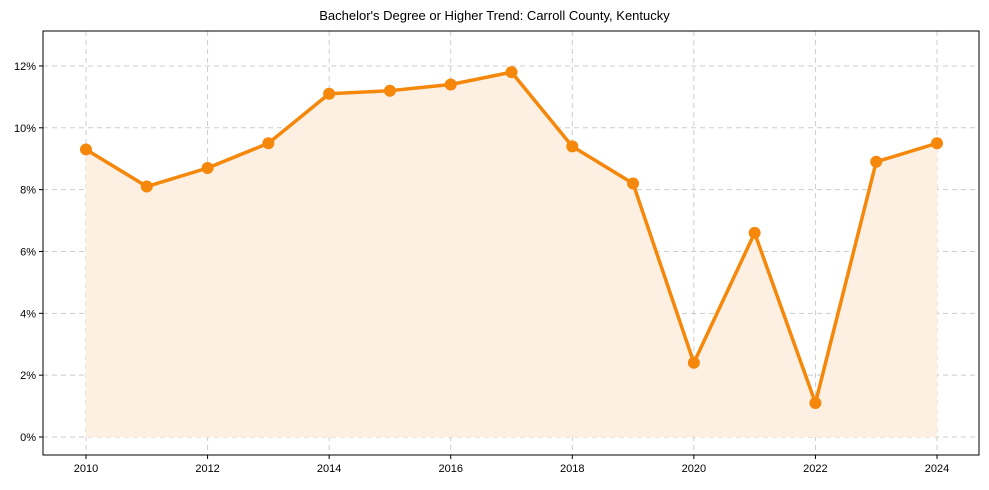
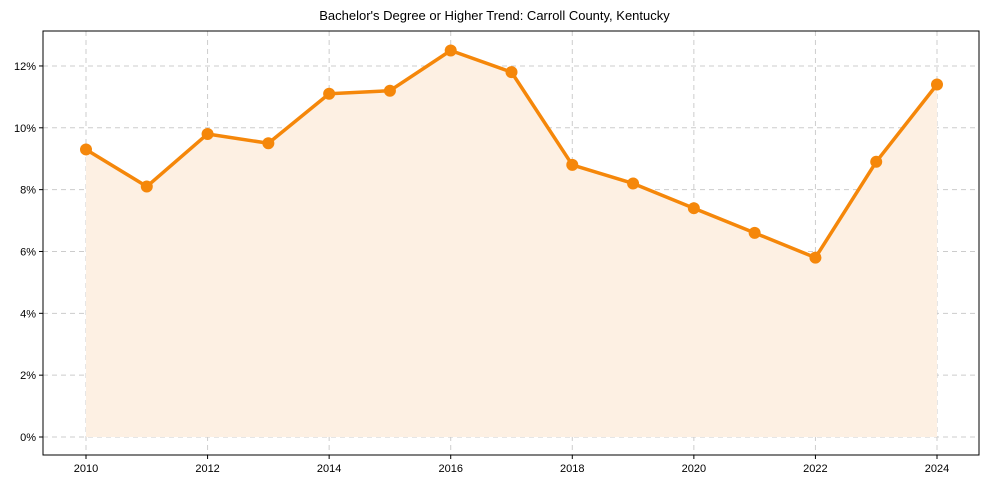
2012: 8.7% -> 9.8%
2016: 11.4% -> 12.5%
2018: 9.4% -> 8.8%
2020: 2.4% -> 7.4%
2022: 1.1% -> 5.8%
2024: 9.5% -> 11.4%
